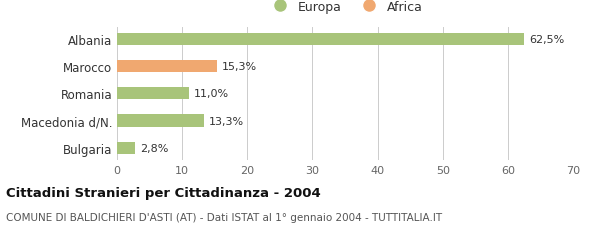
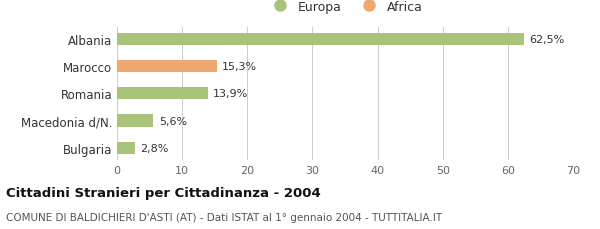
Romania: 11,0% -> 13,9%
Macedonia d/N.: 13,3% -> 5,6%
